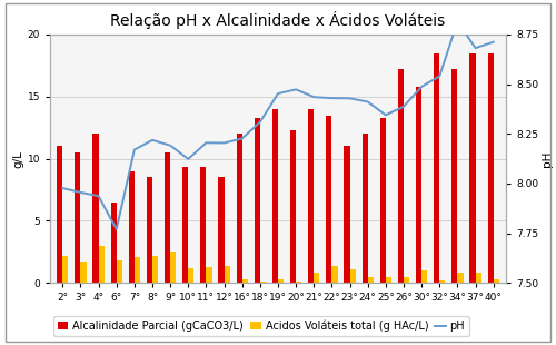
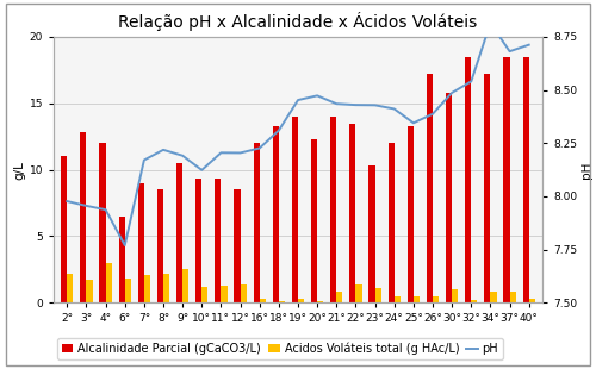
Alcalinidade Parcial (gCaCO3/L)/3°: 10.5 -> 12.8
Alcalinidade Parcial (gCaCO3/L)/23°: 11.0 -> 10.3
